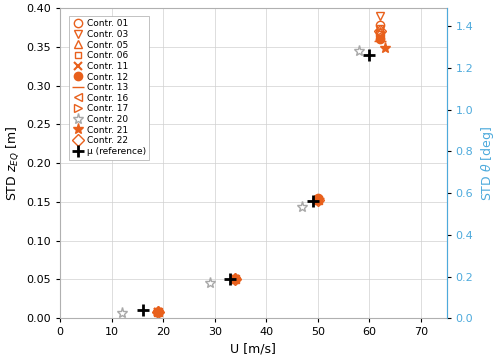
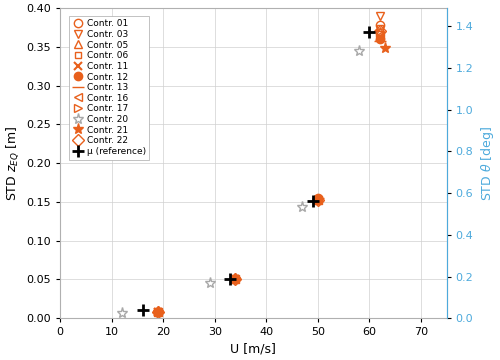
μ (reference)/60: 0.340 -> 0.369
